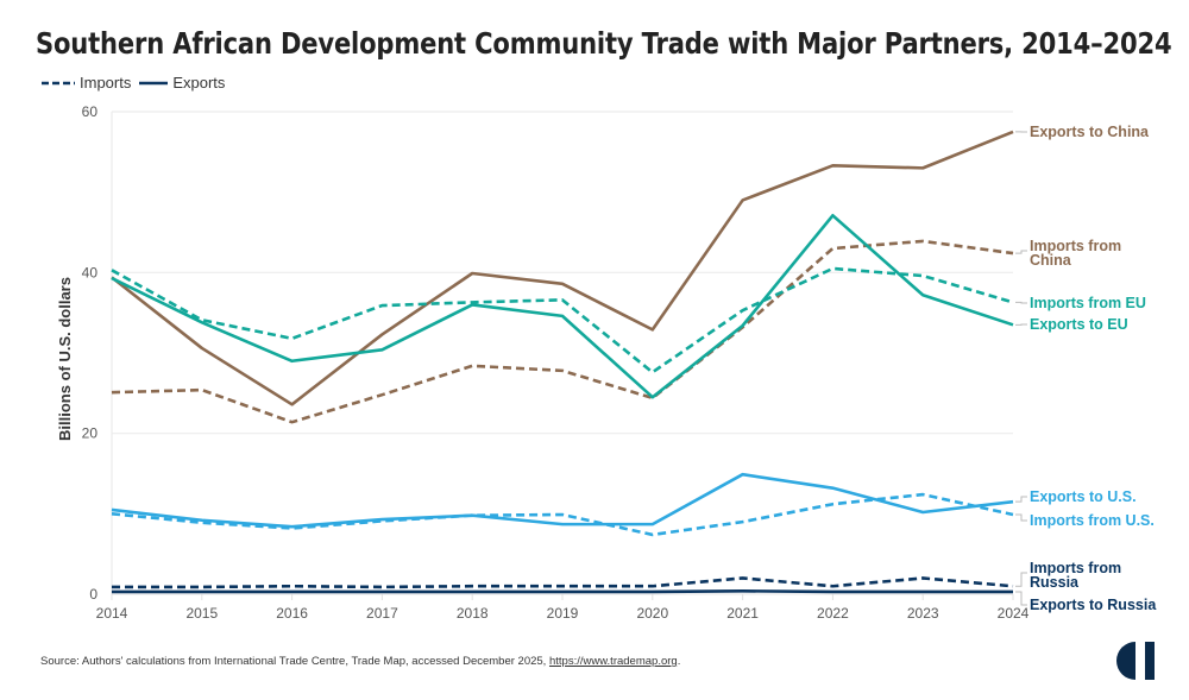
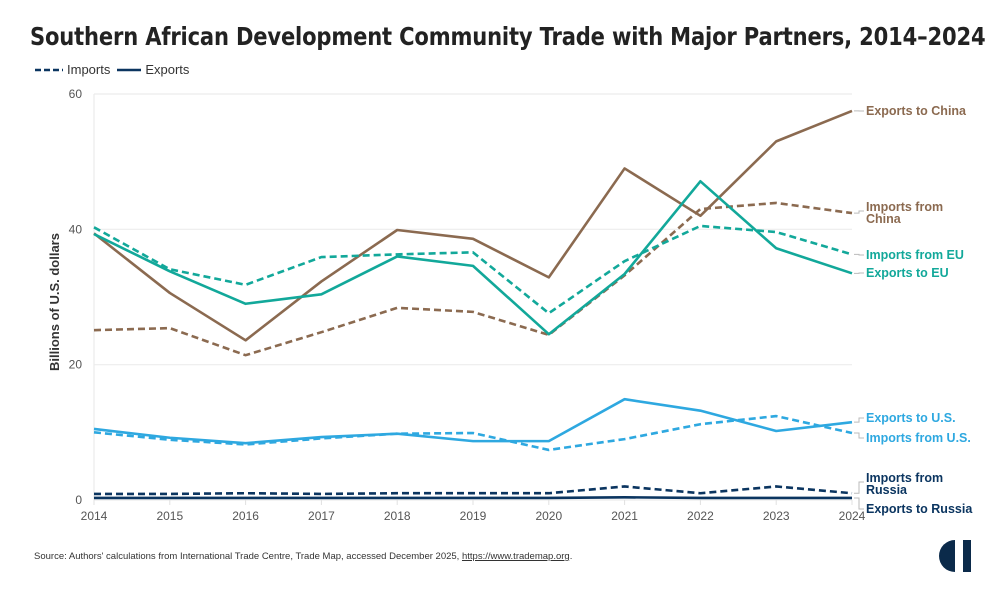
Exports to China/2022: 53 -> 42
